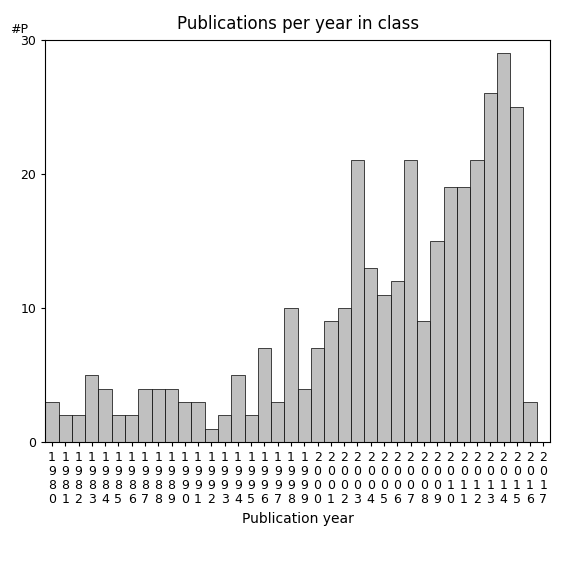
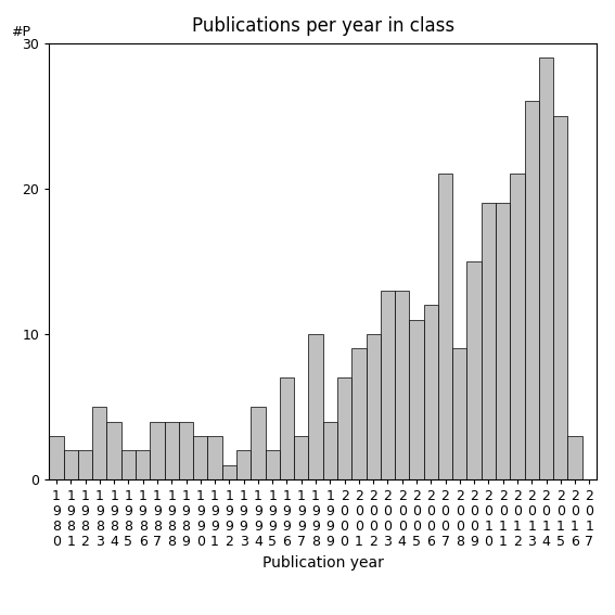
2 0 0 3: 21 -> 13
